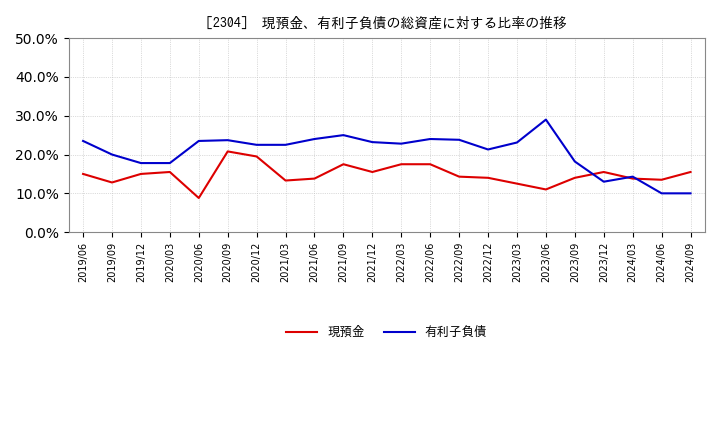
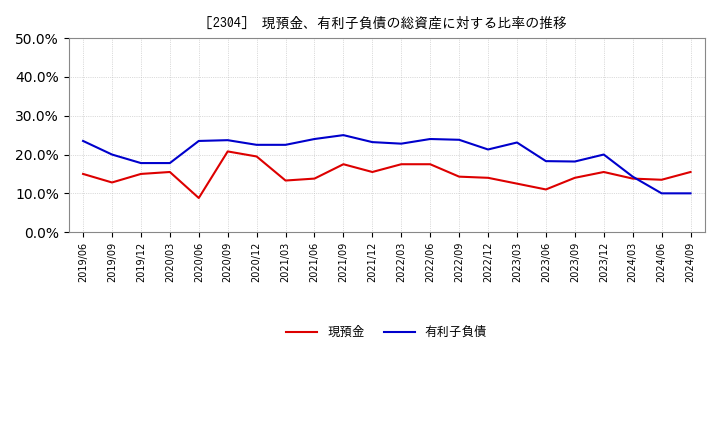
有利子負債/2023/06: 29.0% -> 18.3%
有利子負債/2023/12: 13.0% -> 20.0%
